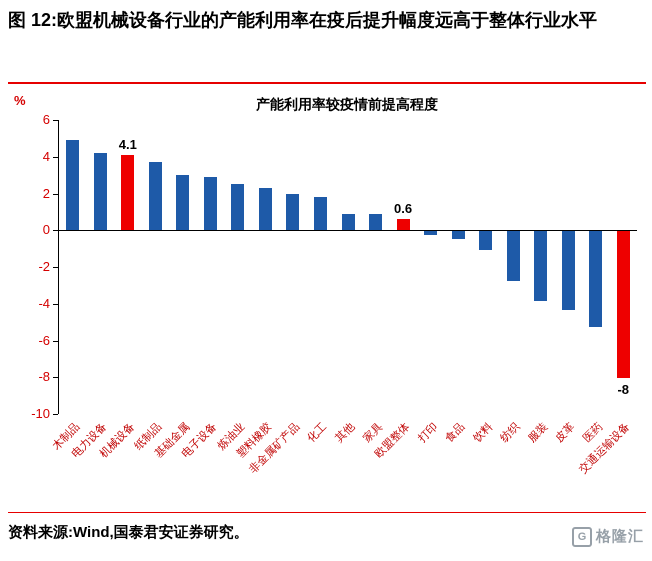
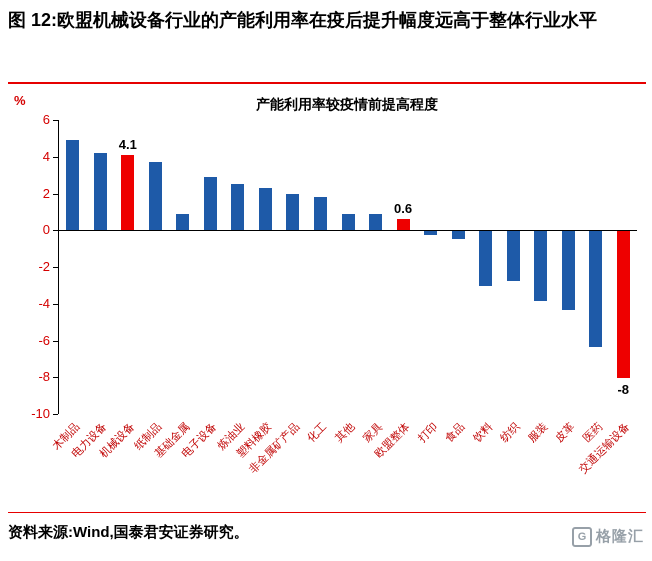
基础金属: 3.0 -> 0.9
饮料: -1.0 -> -3.0
医药: -5.2 -> -6.3
